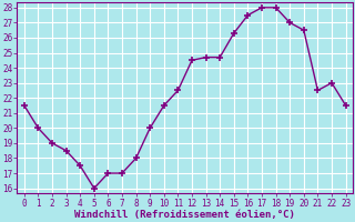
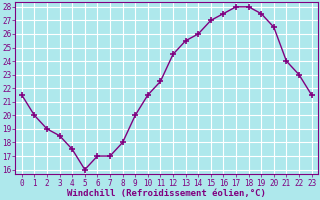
13: 24.7 -> 25.5
14: 24.7 -> 26.0
15: 26.3 -> 27.0
19: 27.0 -> 27.5
21: 22.5 -> 24.0
